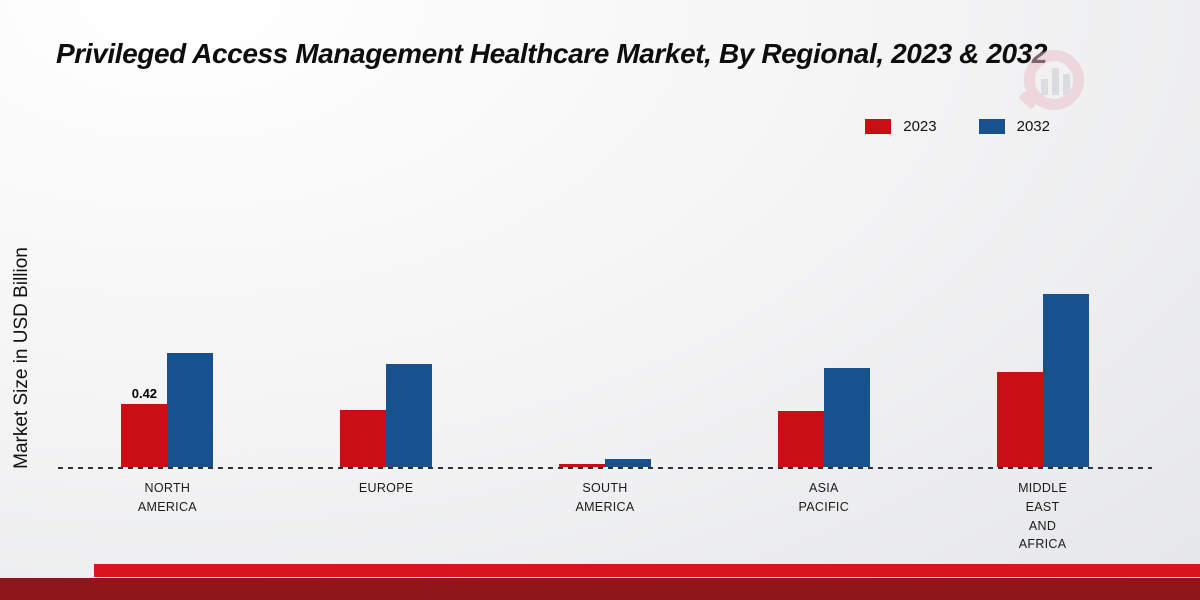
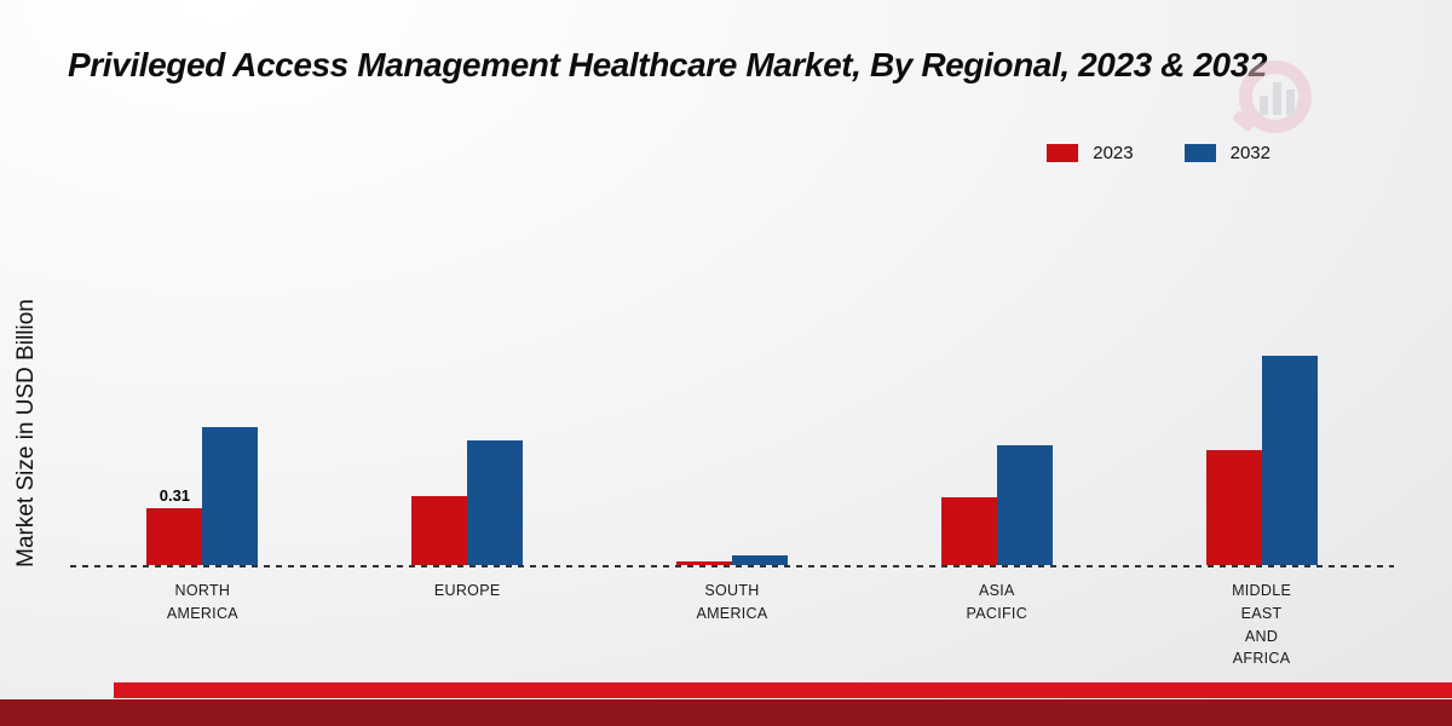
2023/NORTH AMERICA: 0.42 -> 0.31
